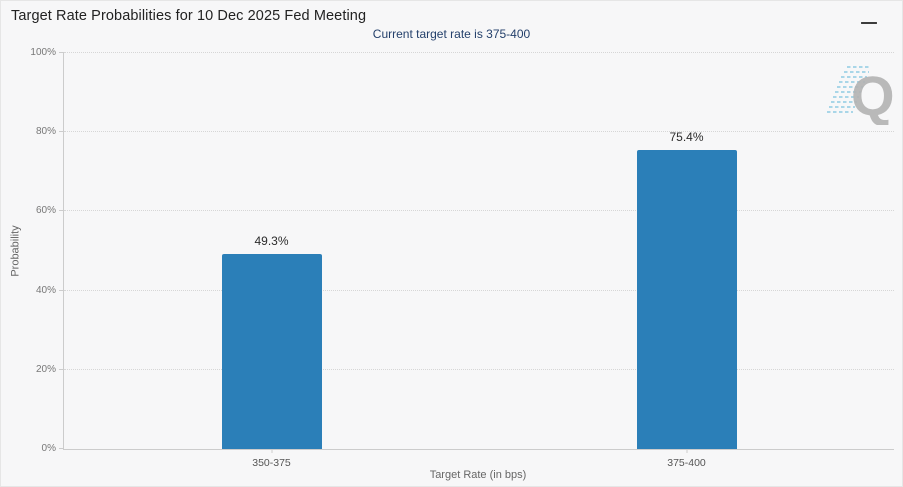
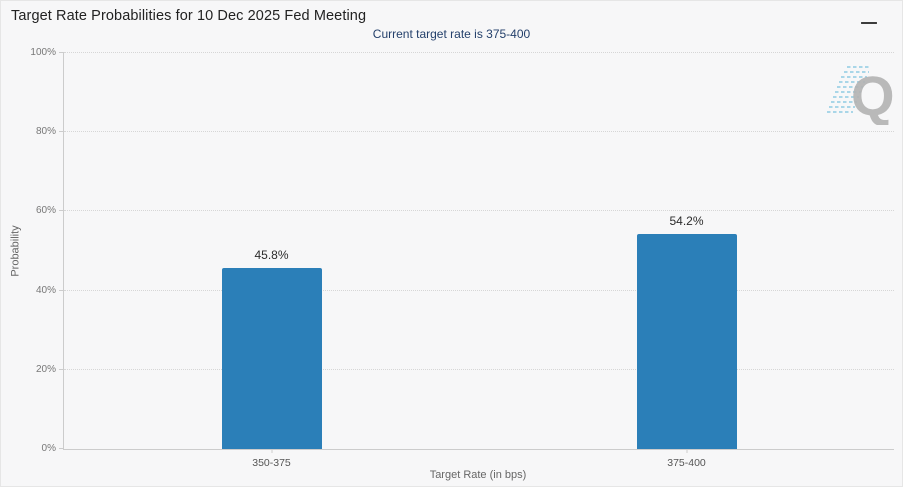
350-375: 49.3% -> 45.8%
375-400: 75.4% -> 54.2%
